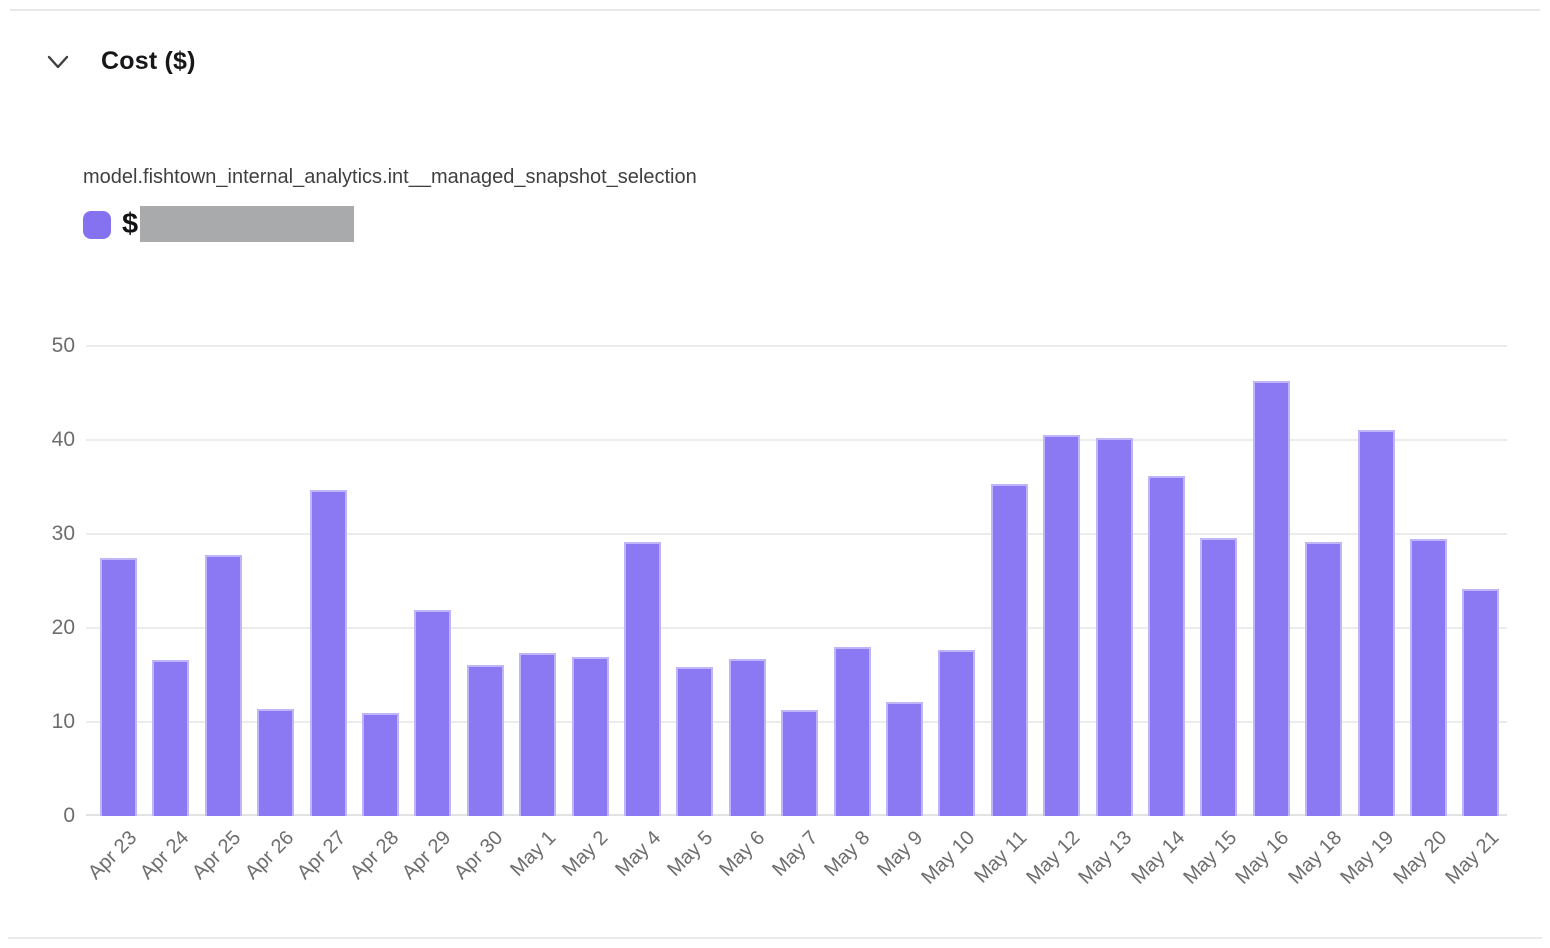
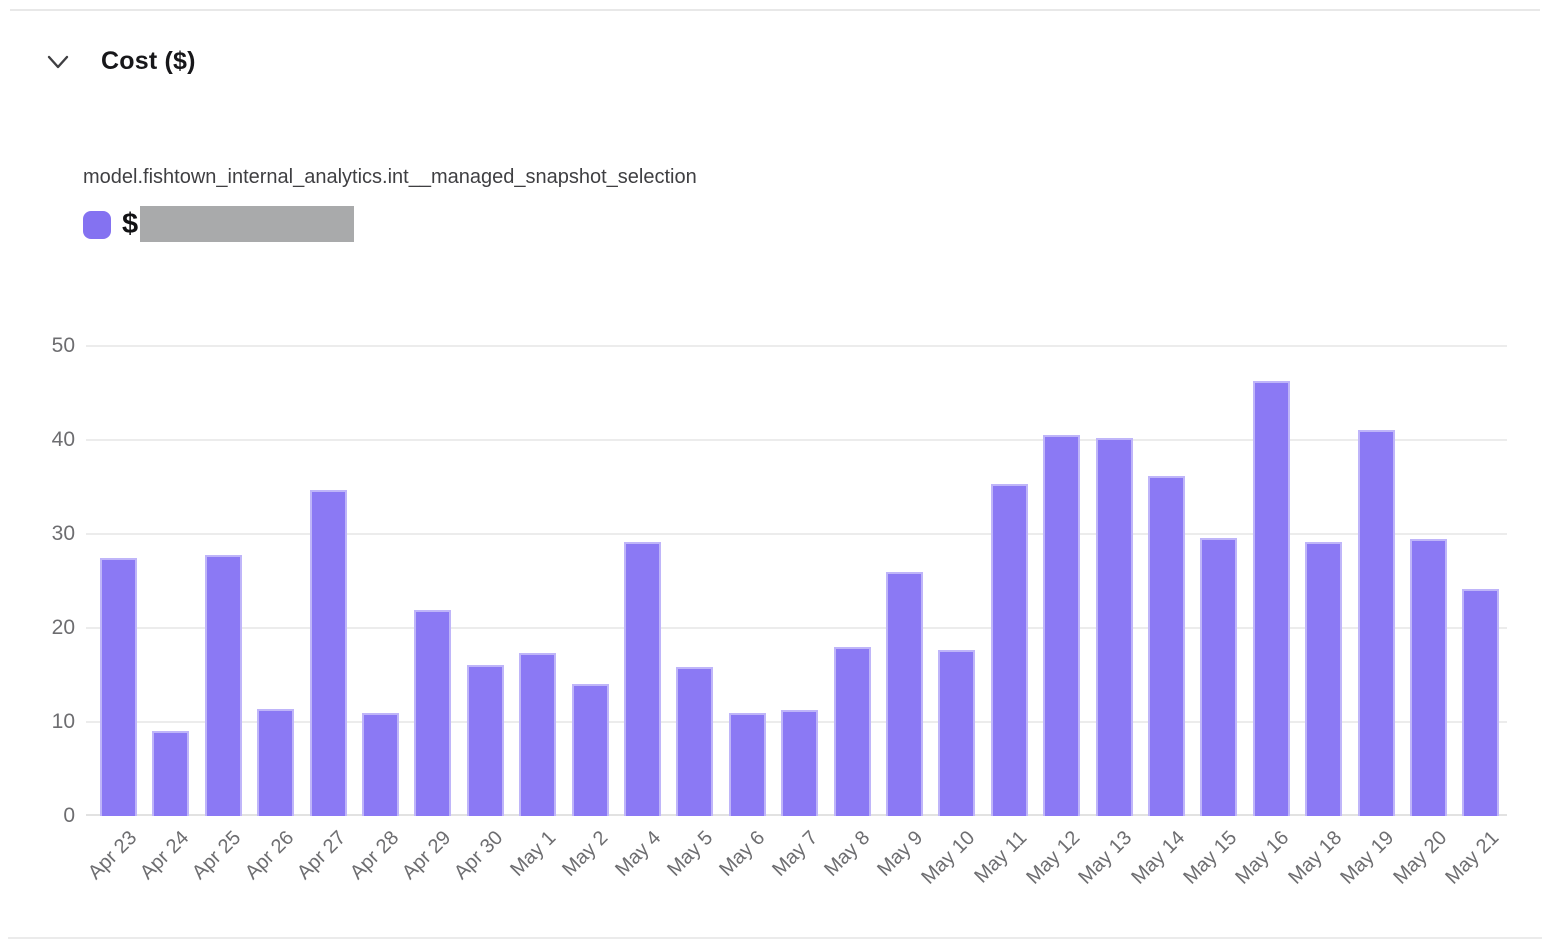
Apr 24: 17 -> 9
May 2: 17 -> 14
May 6: 17 -> 11
May 9: 12 -> 26
